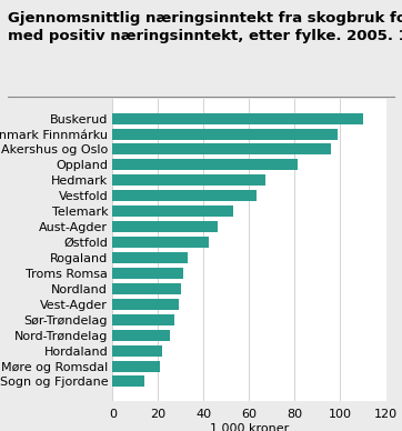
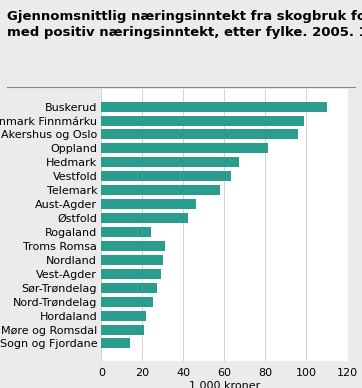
Telemark: 53 -> 58
Rogaland: 33 -> 24
